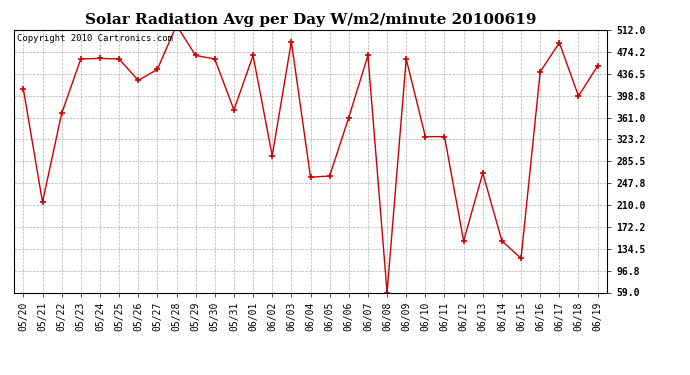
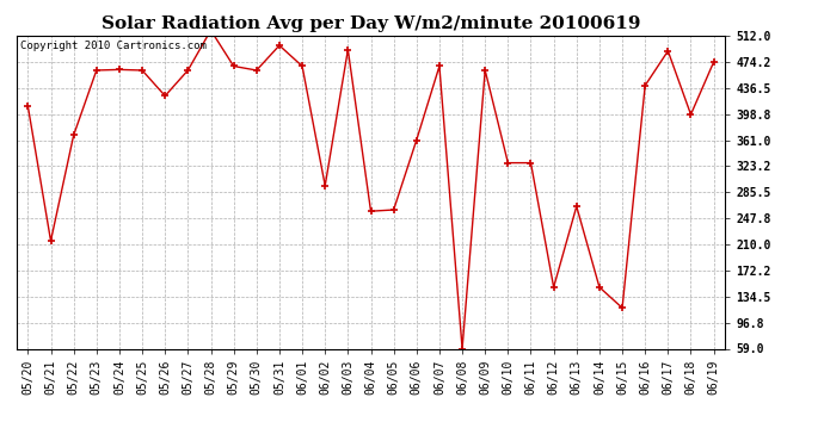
05/27: 444 -> 462
05/31: 374 -> 498
06/19: 450 -> 474
